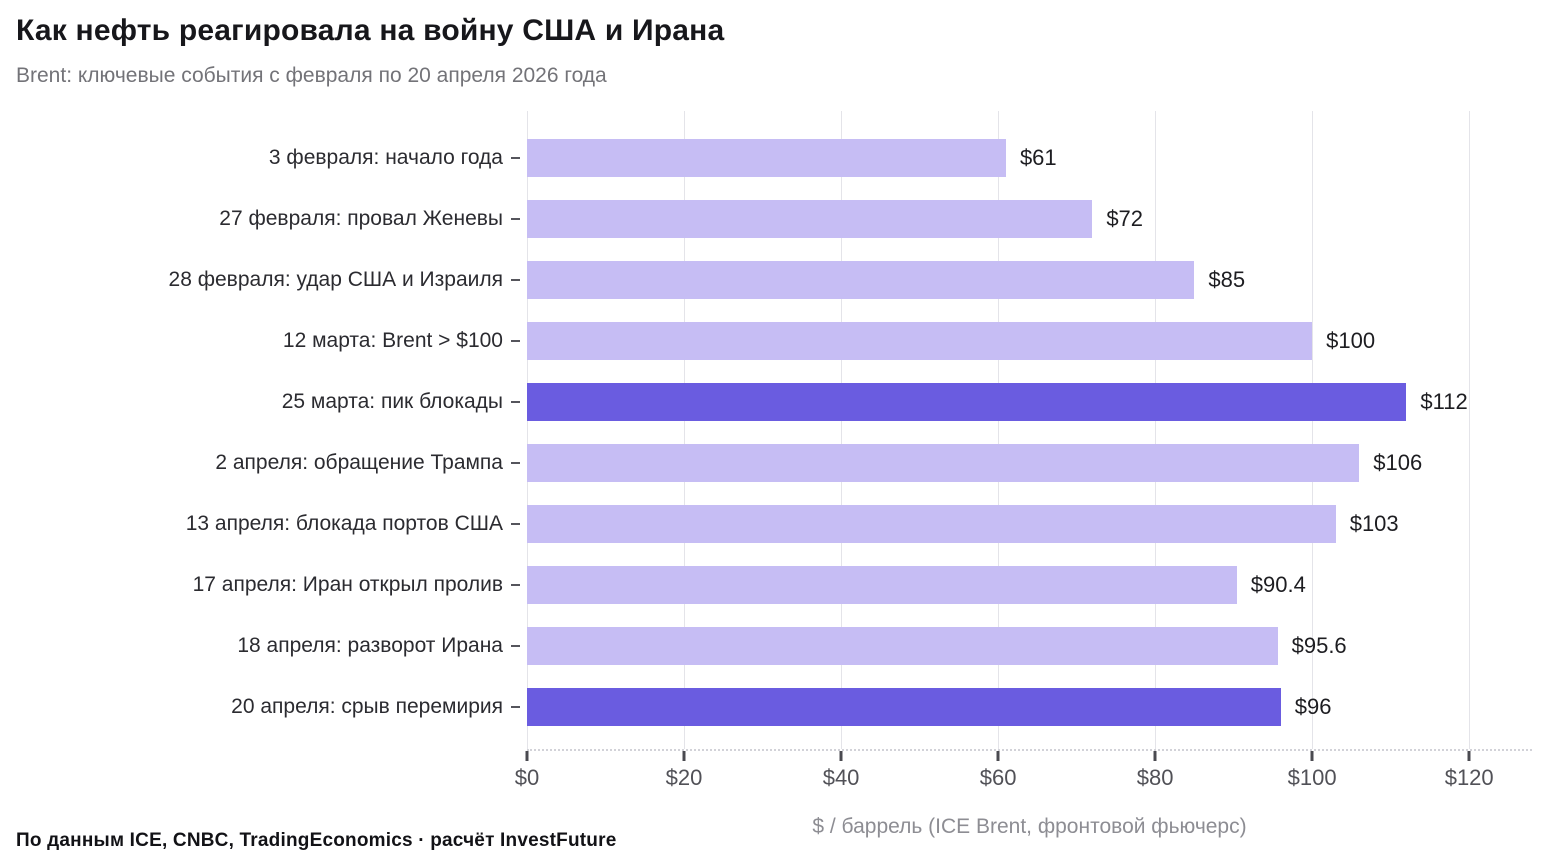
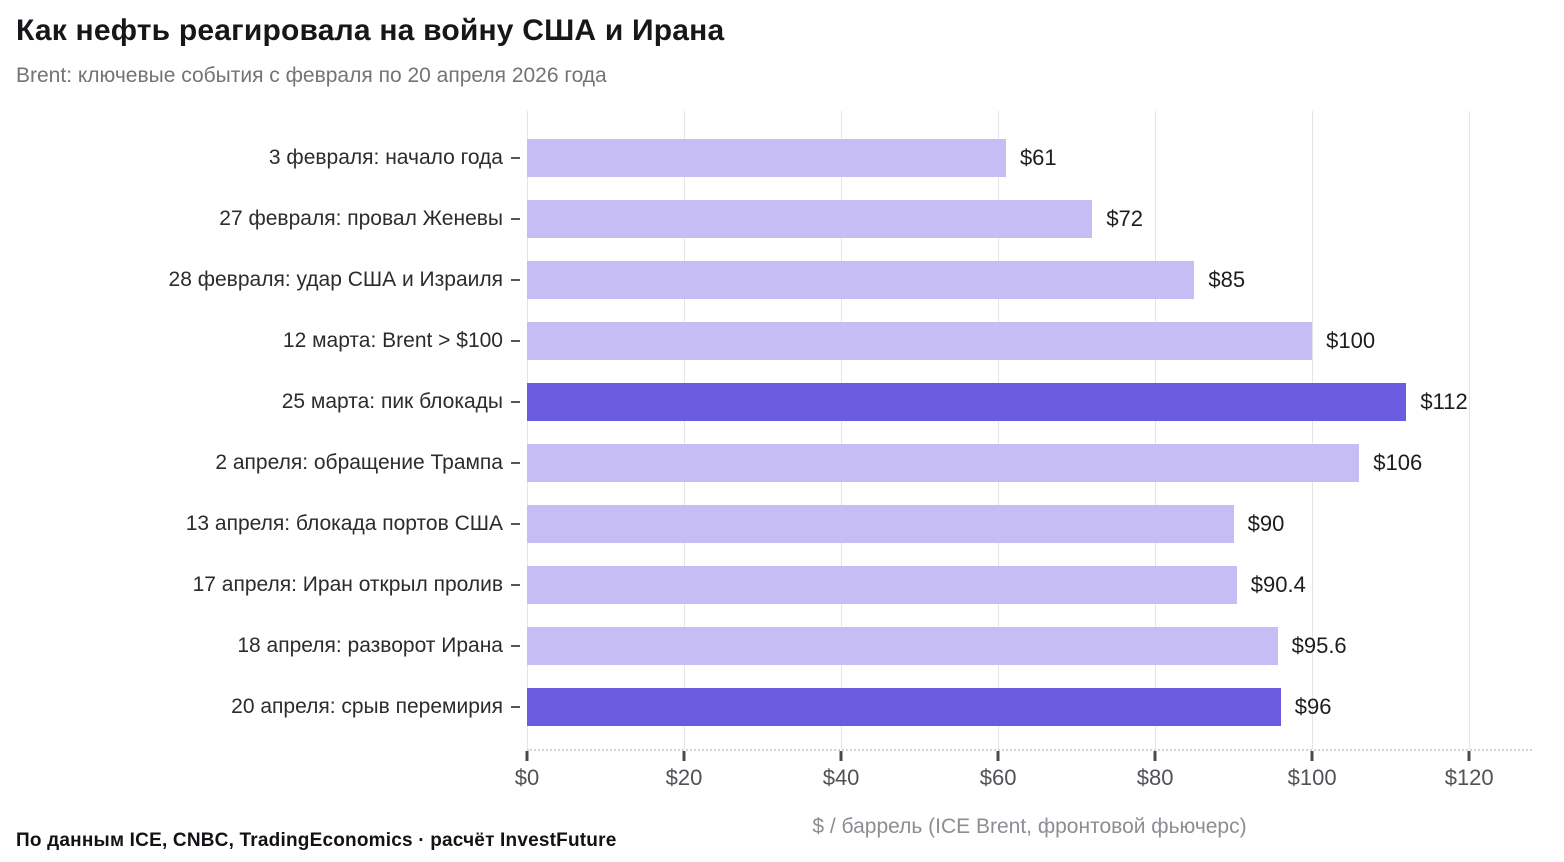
13 апреля: блокада портов США: $103 -> $90
